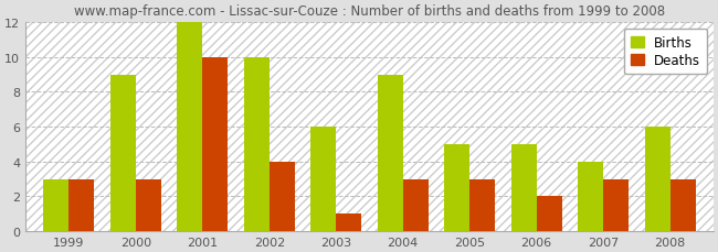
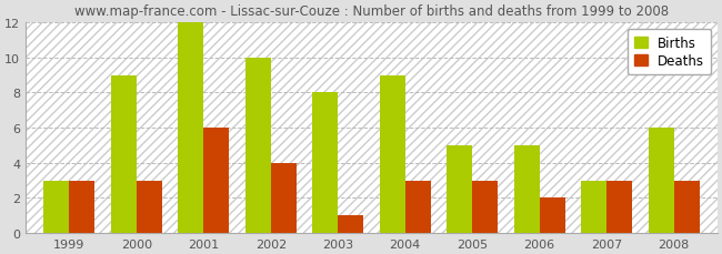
Deaths/2001: 10 -> 6
Births/2003: 6 -> 8
Births/2007: 4 -> 3
